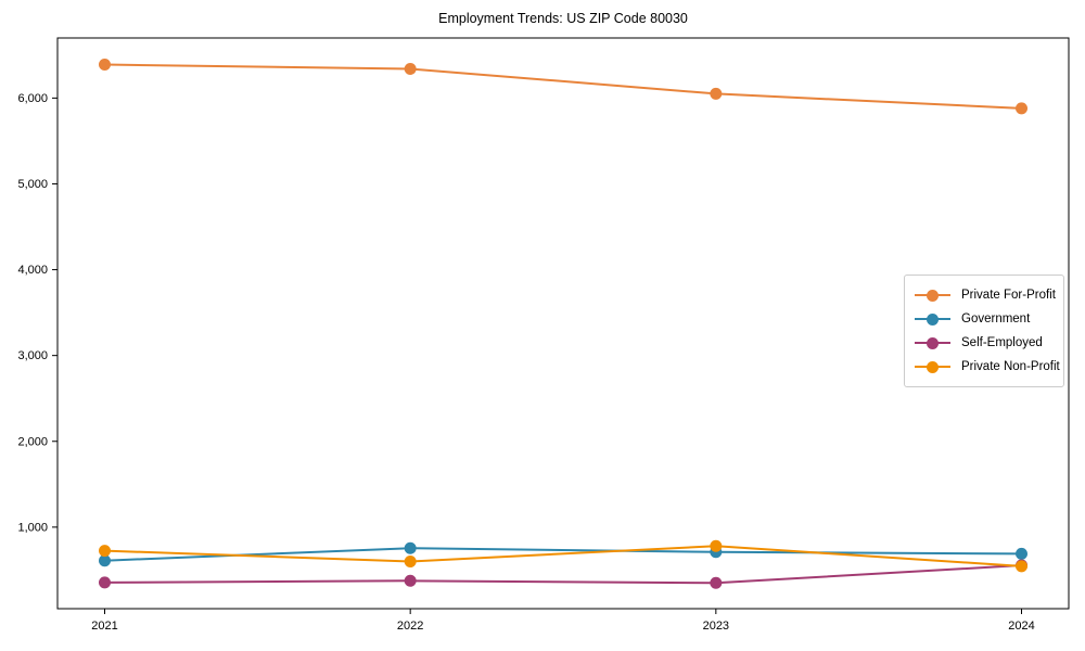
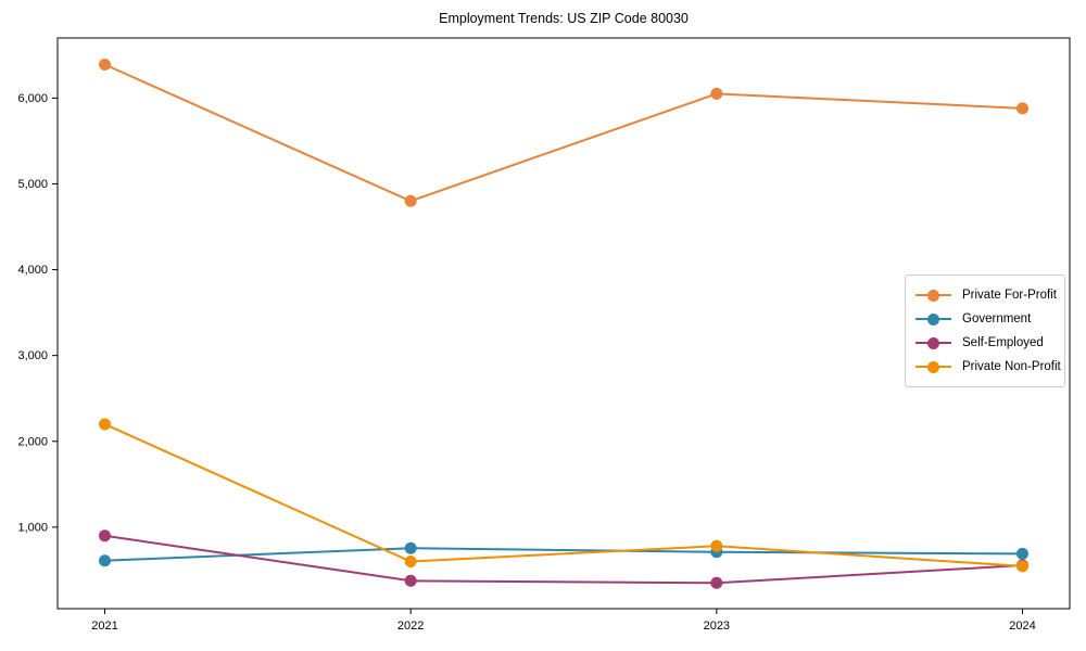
Self-Employed/2021: 400 -> 900
Private Non-Profit/2021: 700 -> 2200
Private For-Profit/2022: 6300 -> 4800
